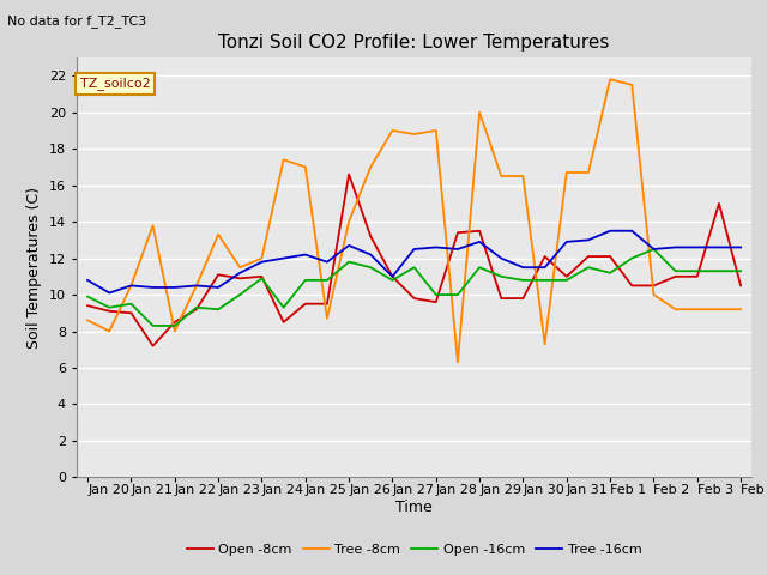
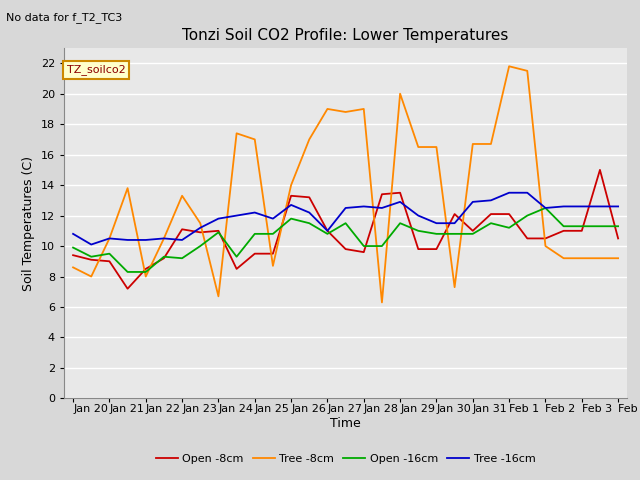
Tree -8cm/Jan 24: 12.0 -> 6.7
Open -8cm/Jan 26: 16.6 -> 13.3
